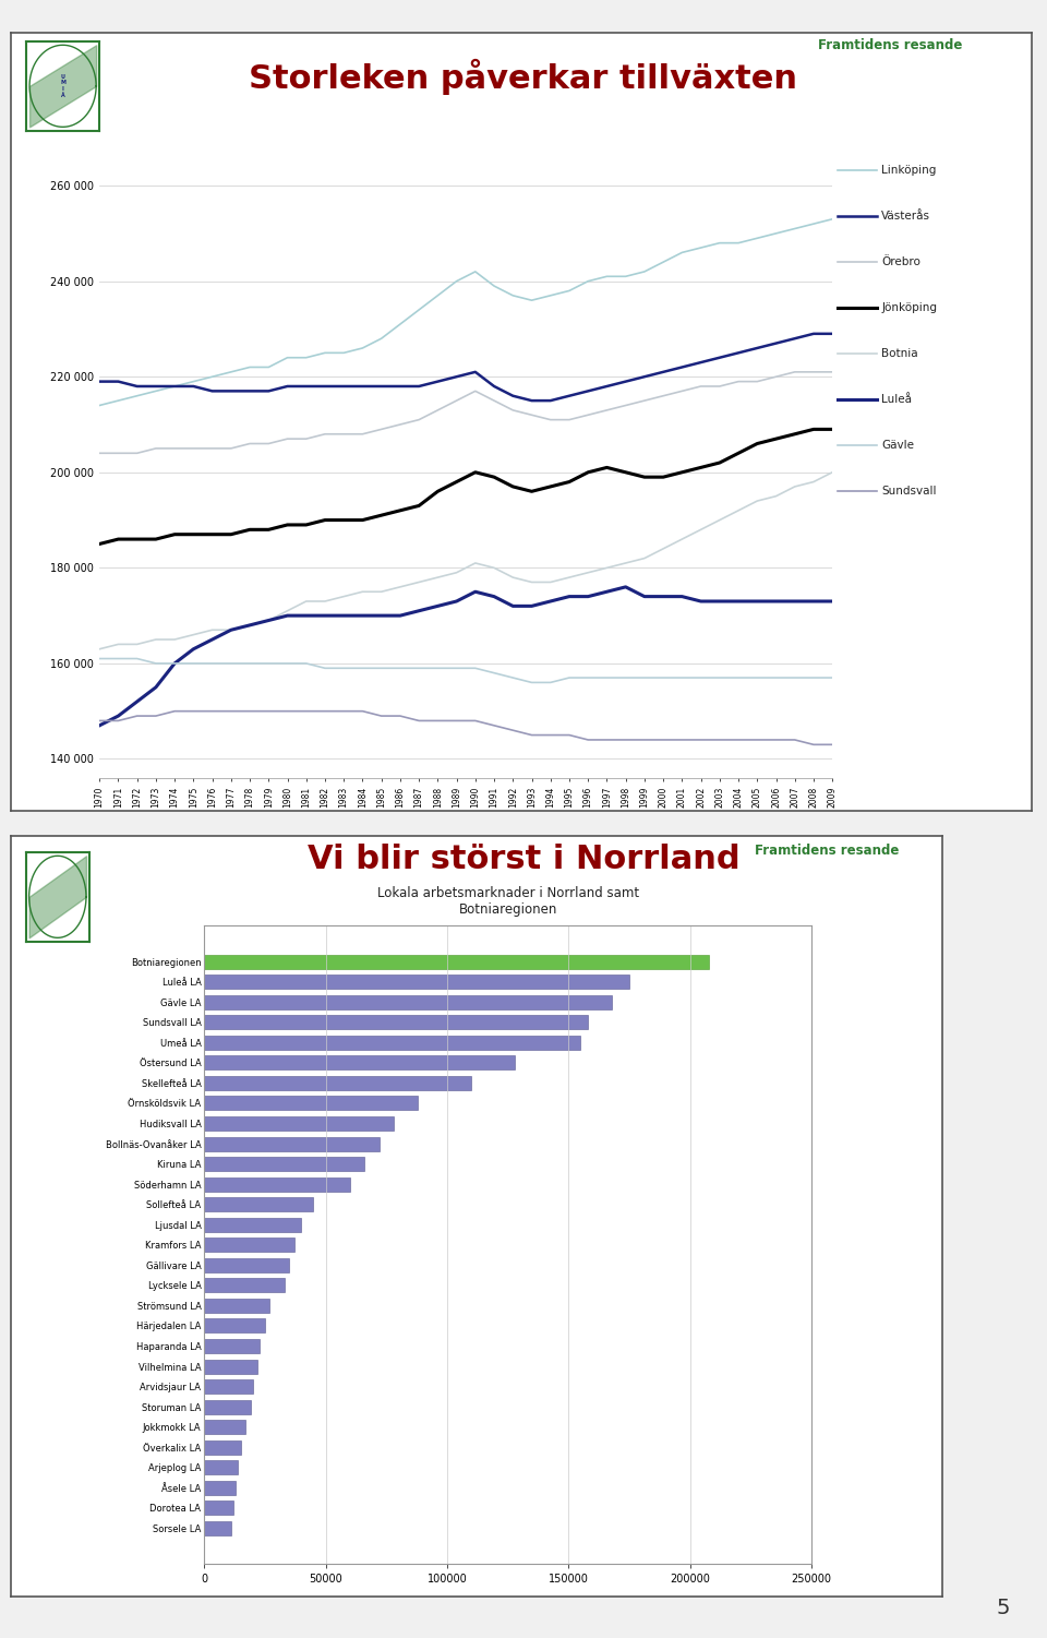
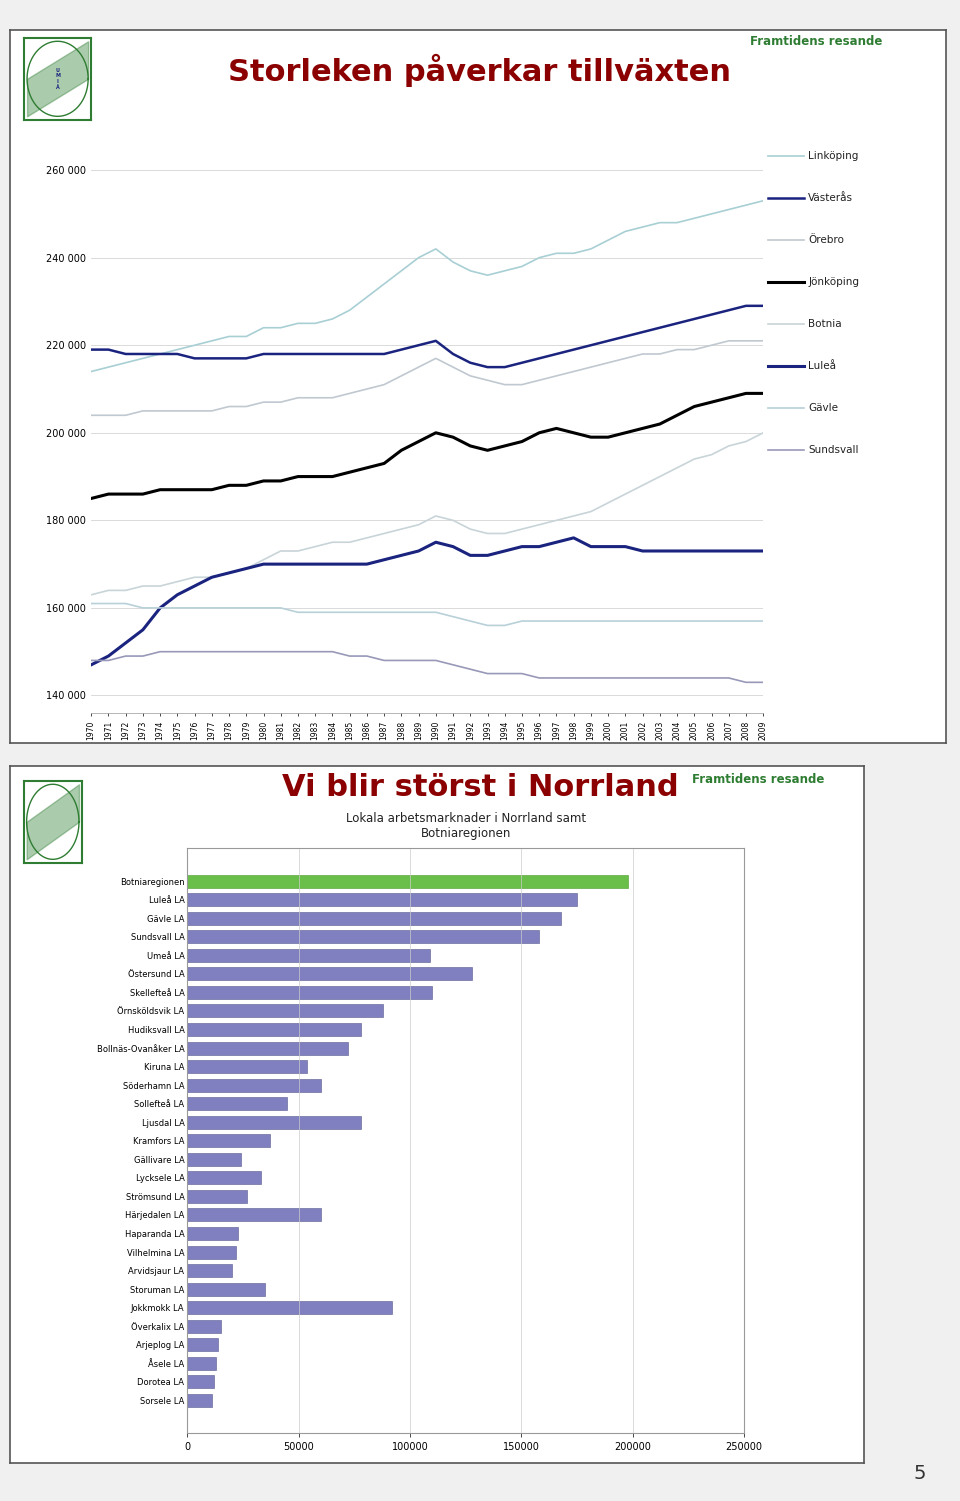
Lokala arbetsmarknader i Norrland samt Botniaregionen/Botniaregionen: 208000 -> 198000
Lokala arbetsmarknader i Norrland samt Botniaregionen/Umeå LA: 155000 -> 109000
Lokala arbetsmarknader i Norrland samt Botniaregionen/Kiruna LA: 66000 -> 54000
Lokala arbetsmarknader i Norrland samt Botniaregionen/Ljusdal LA: 40000 -> 78000
Lokala arbetsmarknader i Norrland samt Botniaregionen/Gällivare LA: 35000 -> 24000
Lokala arbetsmarknader i Norrland samt Botniaregionen/Härjedalen LA: 25000 -> 60000
Lokala arbetsmarknader i Norrland samt Botniaregionen/Storuman LA: 19000 -> 35000
Lokala arbetsmarknader i Norrland samt Botniaregionen/Jokkmokk LA: 17000 -> 92000
